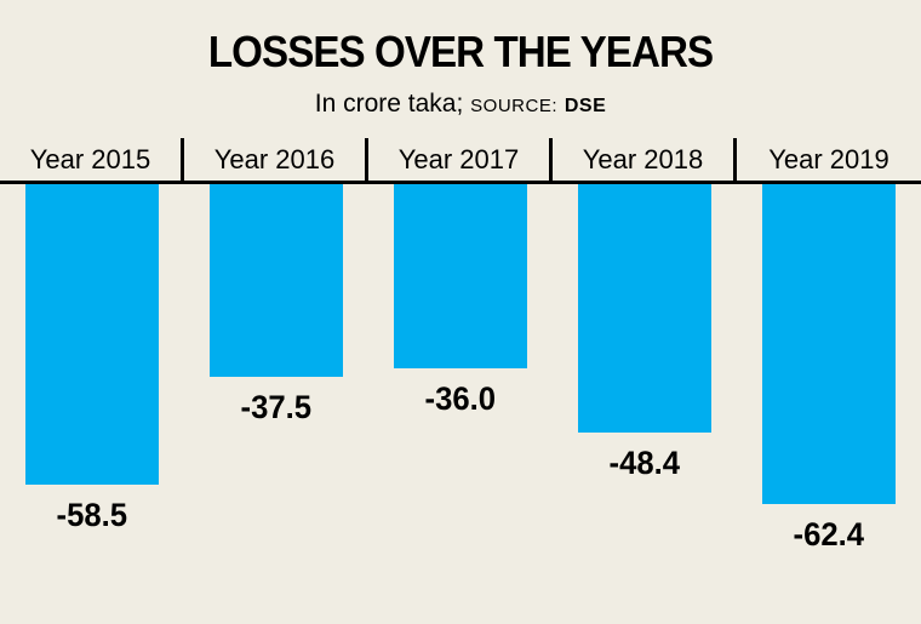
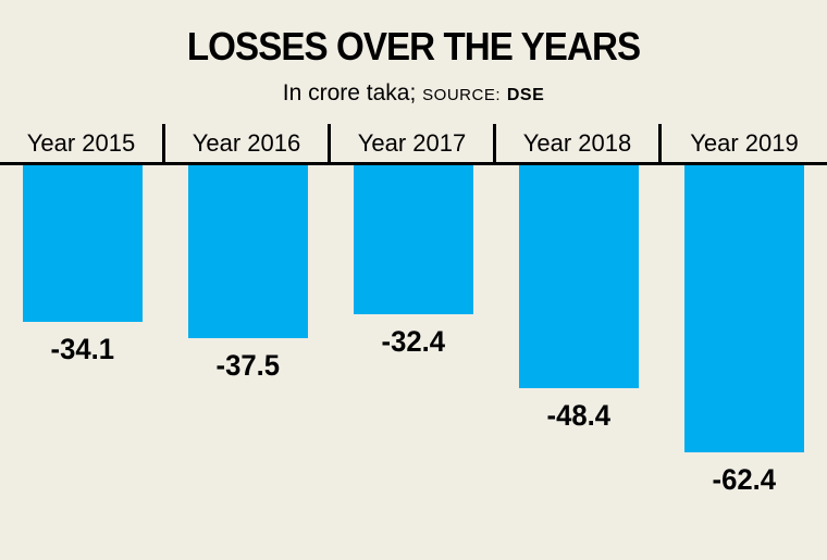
Year 2015: -58.5 -> -34.1
Year 2017: -36.0 -> -32.4
